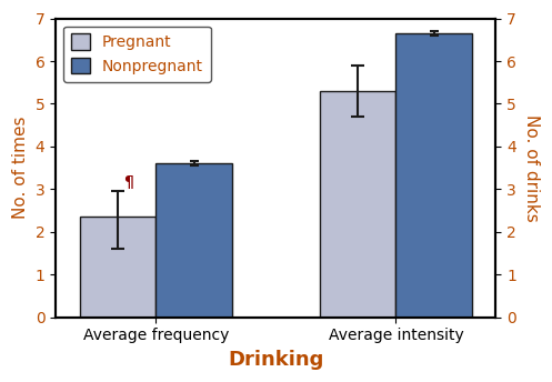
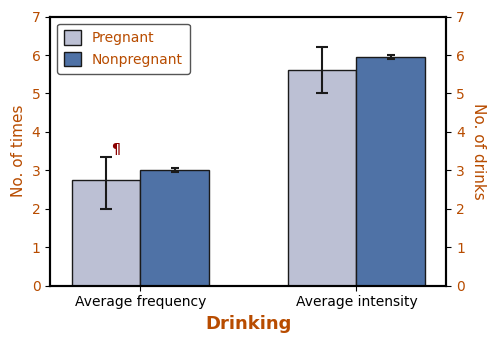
Pregnant/Average frequency: 2.35 -> 2.75
Nonpregnant/Average frequency: 3.60 -> 3.00
Pregnant/Average intensity: 5.30 -> 5.60
Nonpregnant/Average intensity: 6.65 -> 5.95
